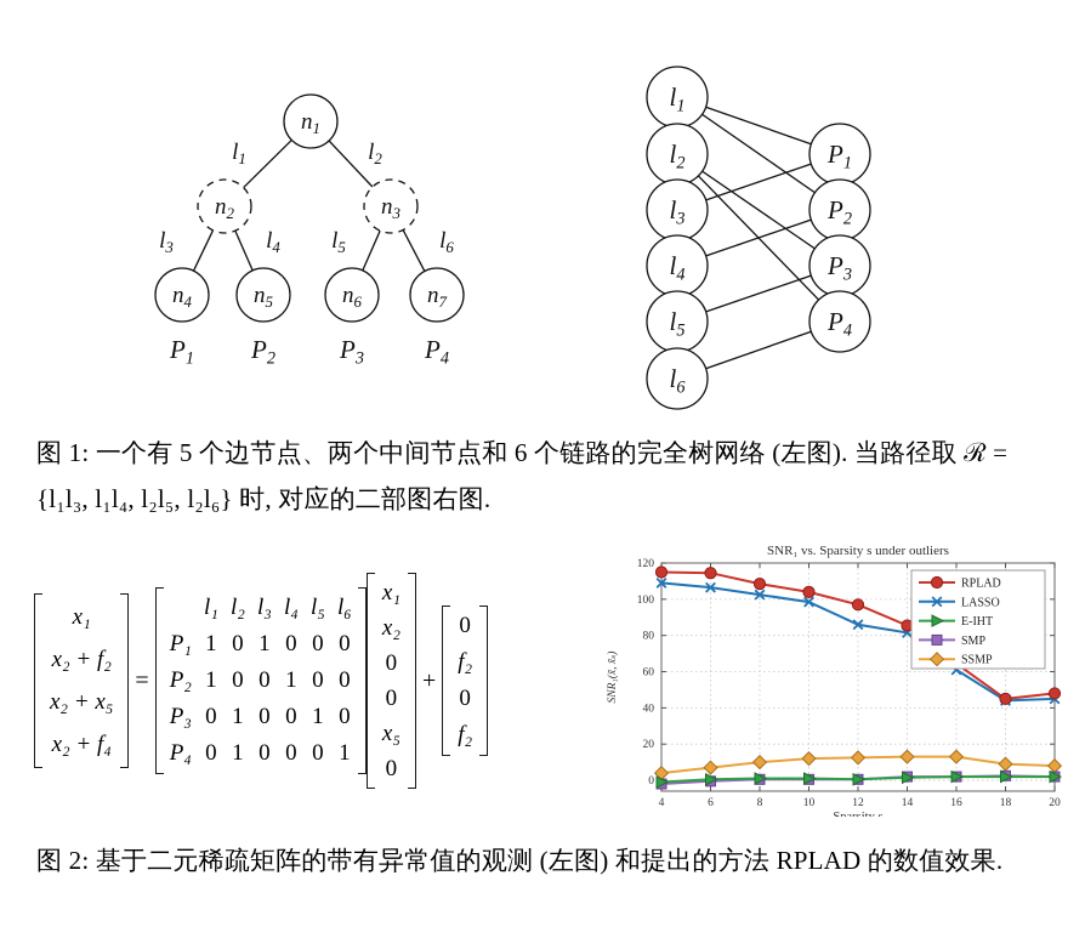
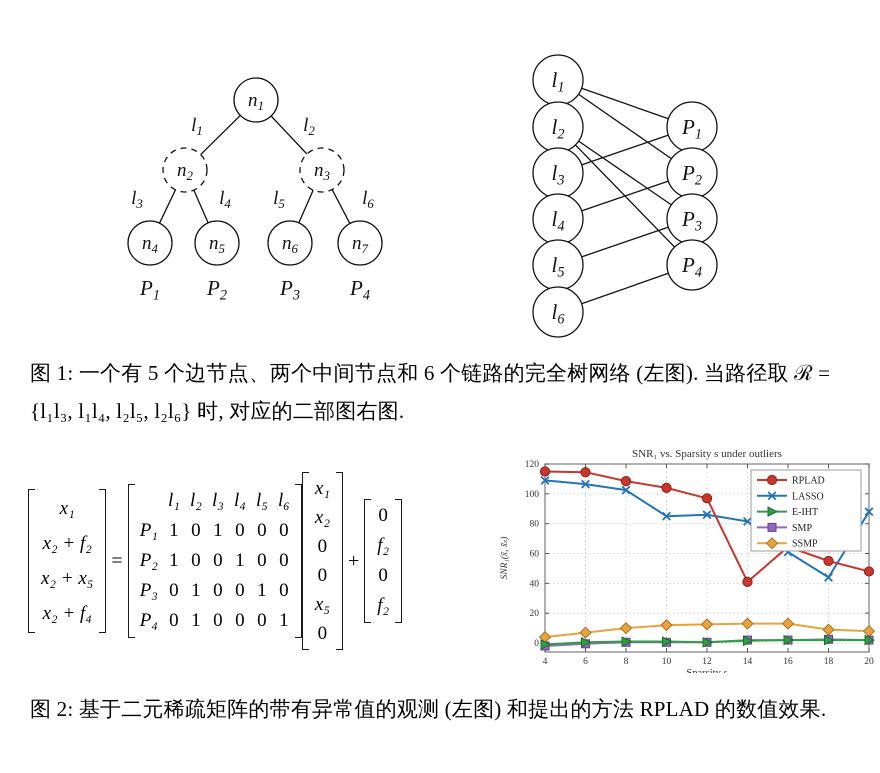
LASSO/10: 98 -> 85
RPLAD/14: 86 -> 41
RPLAD/18: 45 -> 55
LASSO/20: 45 -> 88
